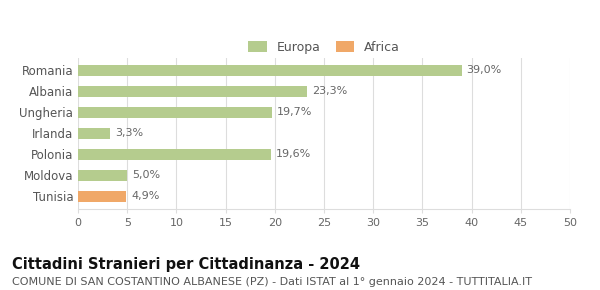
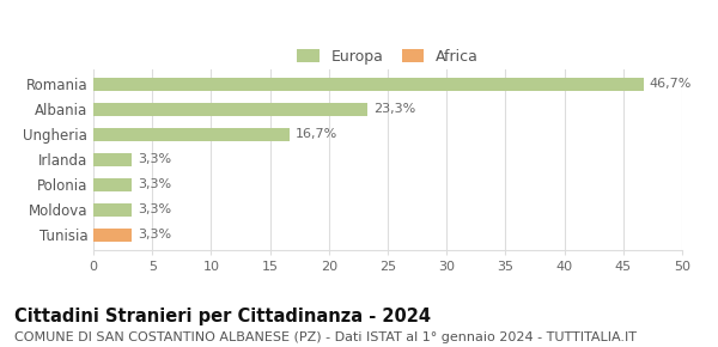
Romania: 39,0% -> 46,7%
Ungheria: 19,7% -> 16,7%
Polonia: 19,6% -> 3,3%
Moldova: 5,0% -> 3,3%
Tunisia: 4,9% -> 3,3%
